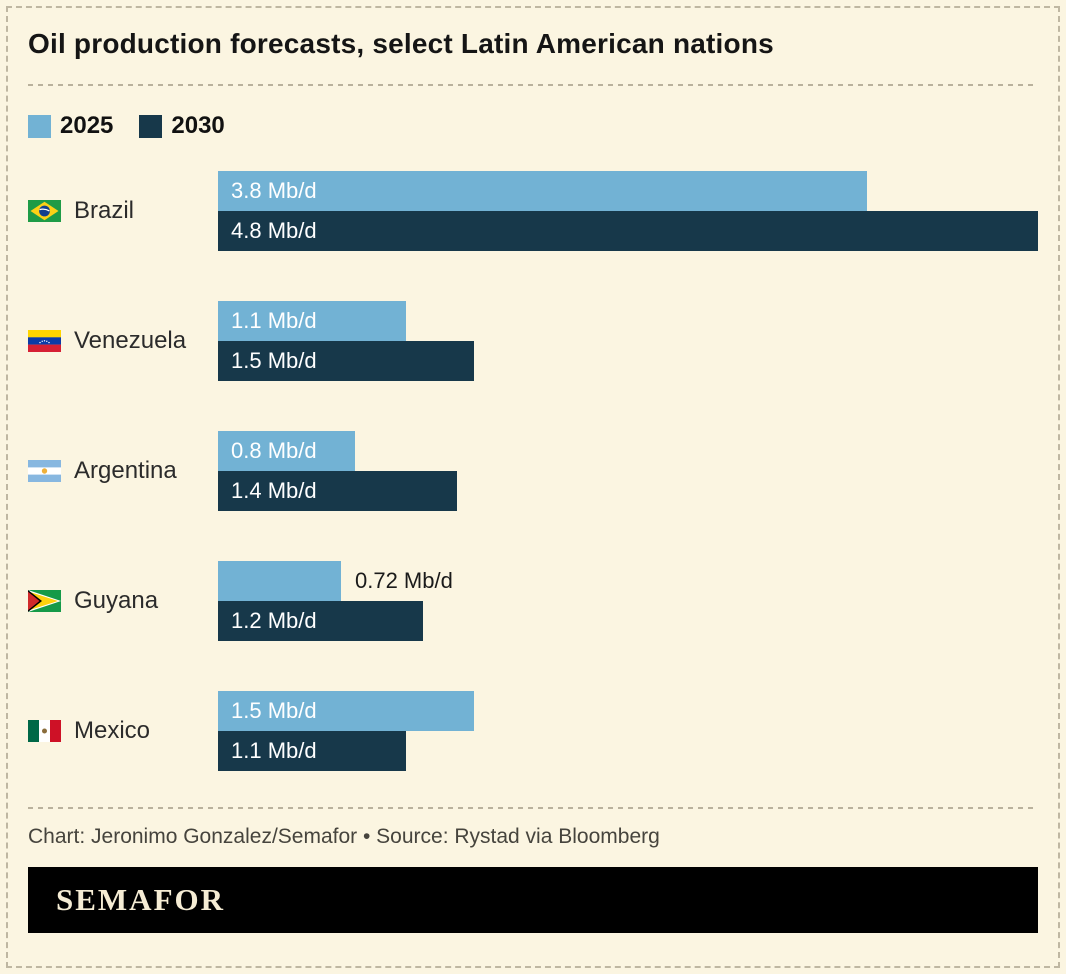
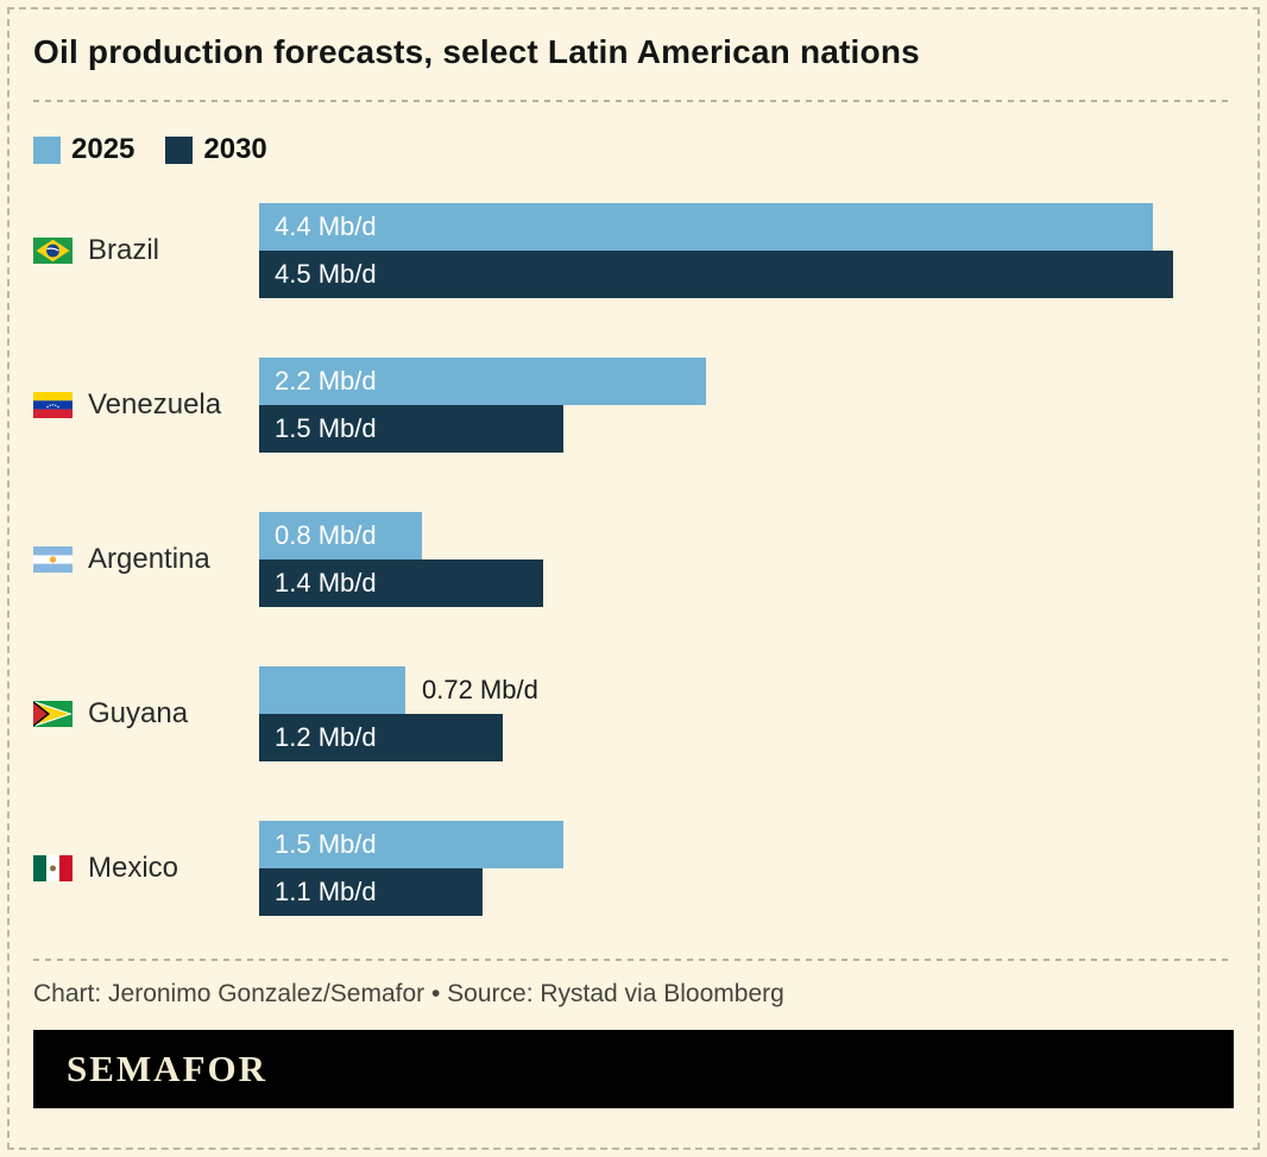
2025/Brazil: 3.8 -> 4.4
2030/Brazil: 4.8 -> 4.5
2025/Venezuela: 1.1 -> 2.2
